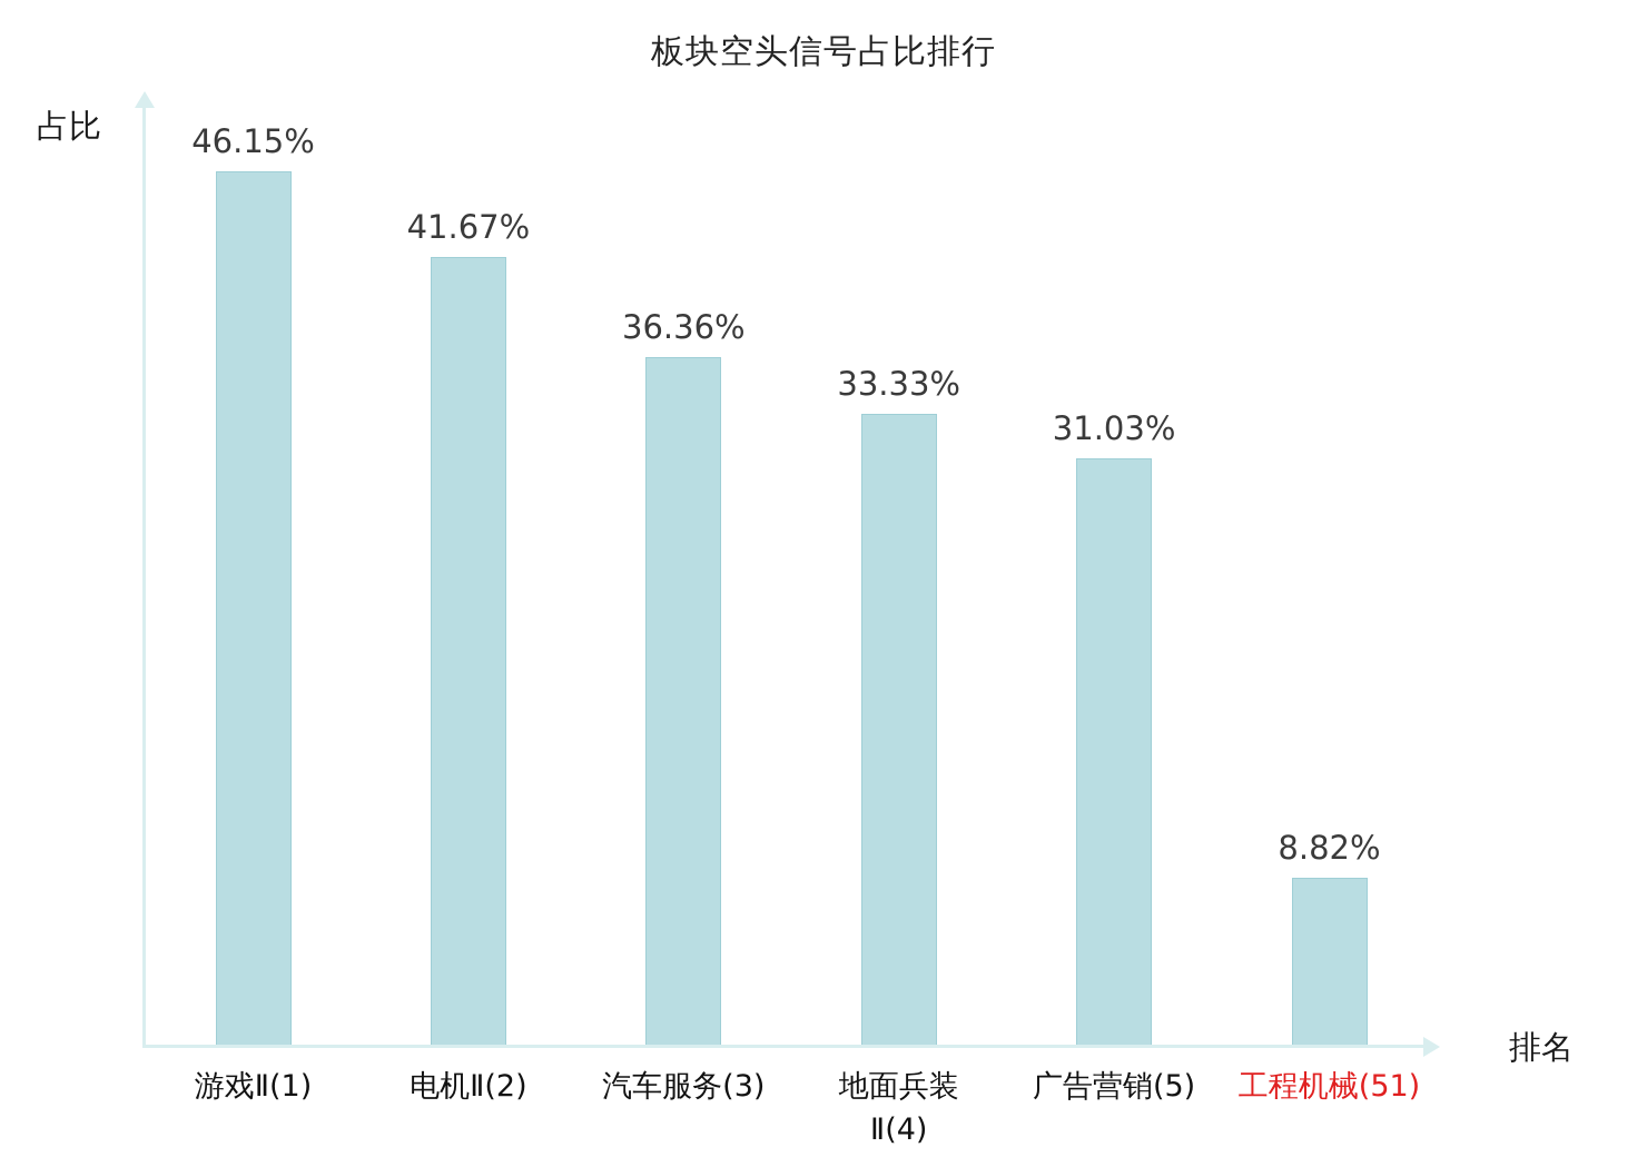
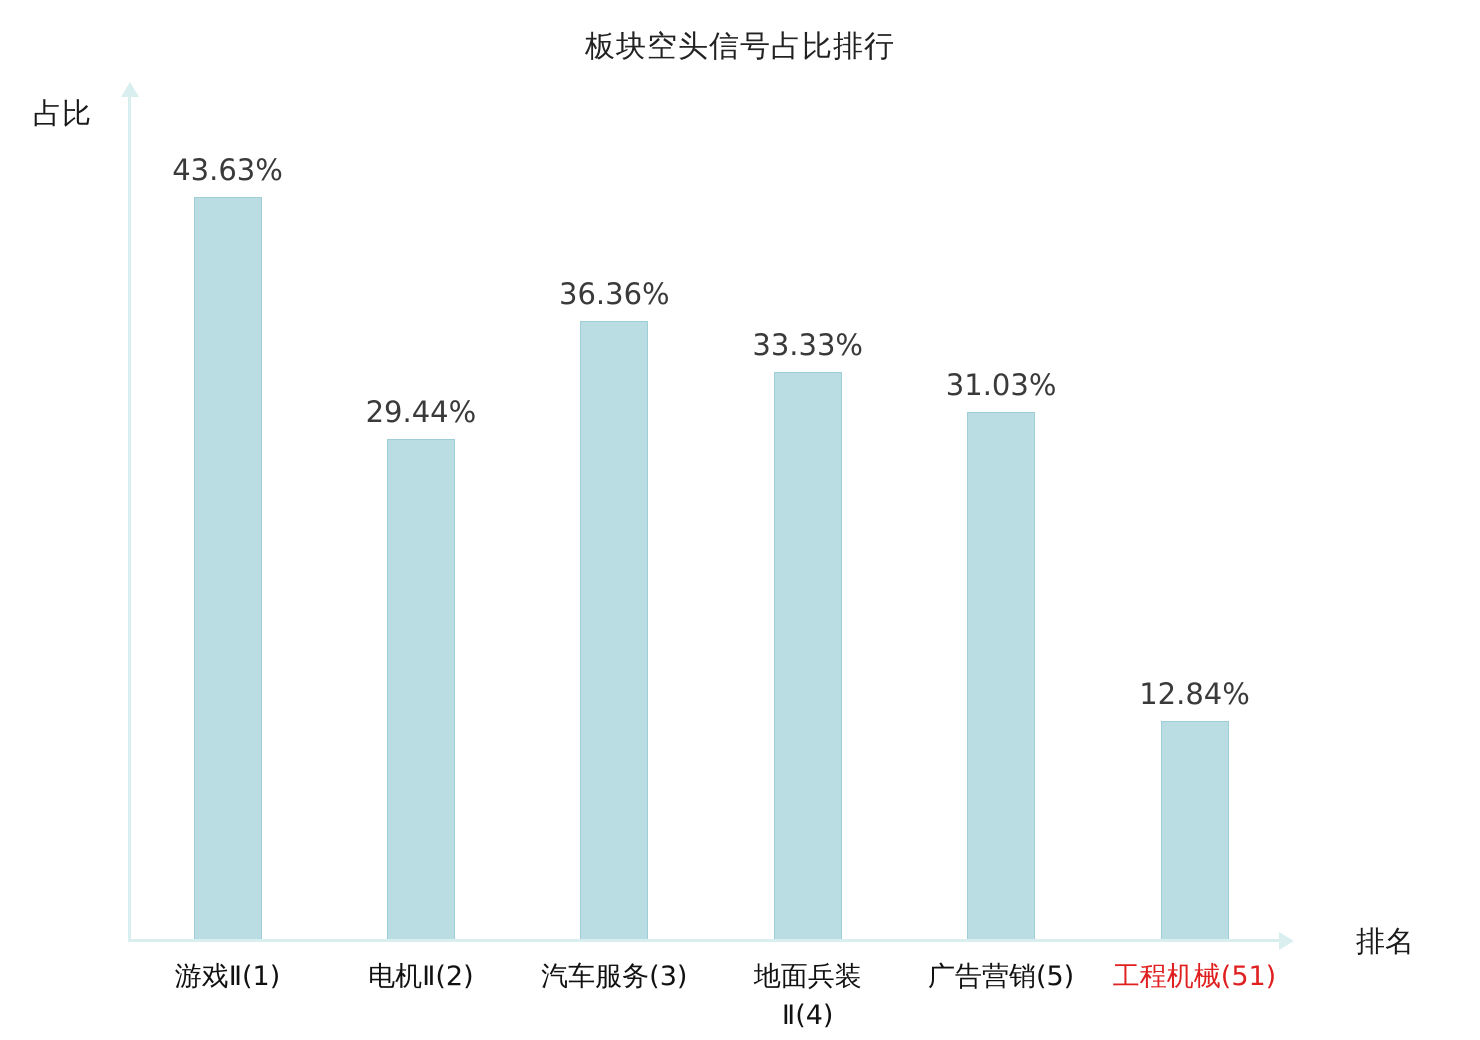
游戏Ⅱ(1): 46.15% -> 43.63%
电机Ⅱ(2): 41.67% -> 29.44%
工程机械(51): 8.82% -> 12.84%
